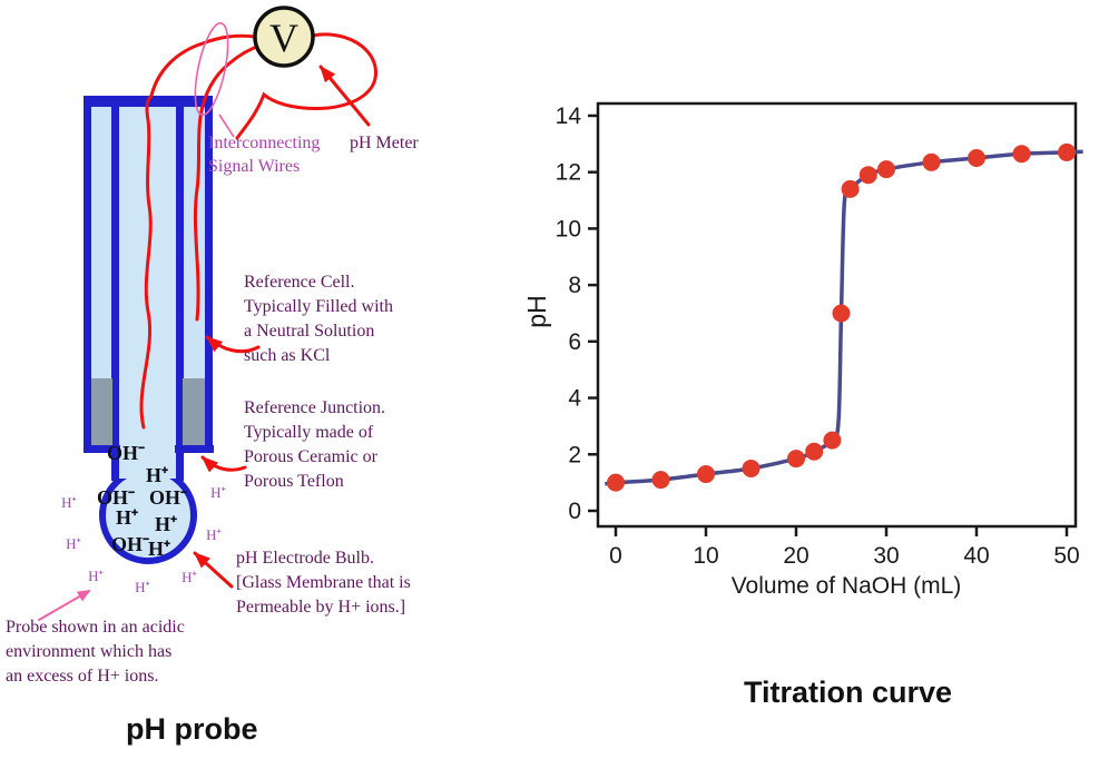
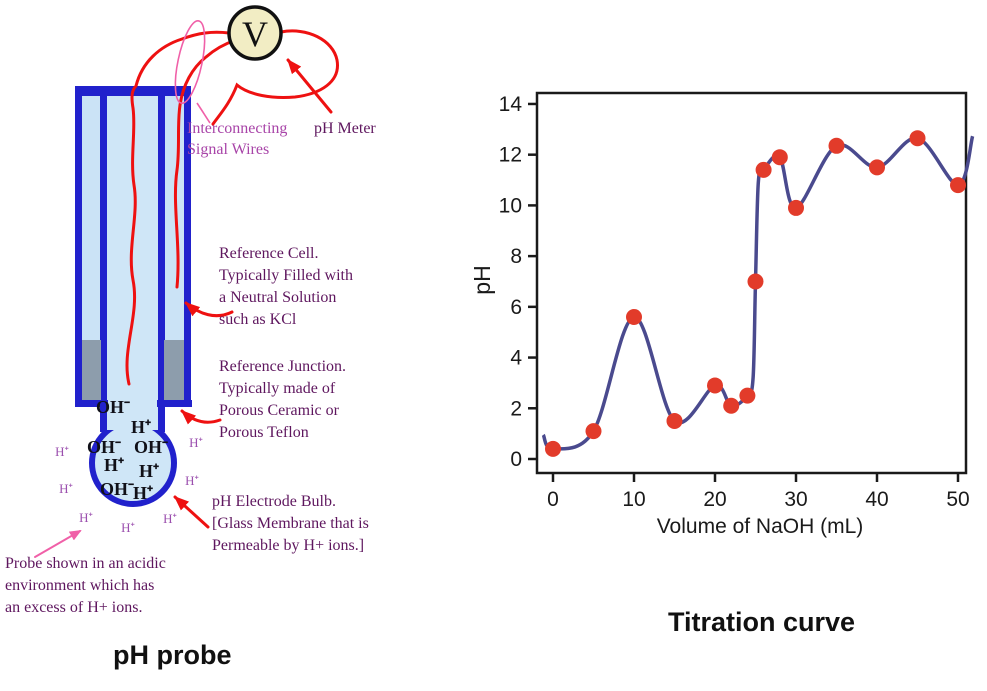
0: 1.0 -> 0.4
10: 1.3 -> 5.6
20: 1.9 -> 2.9
30: 12.1 -> 9.9
40: 12.5 -> 11.5
50: 12.7 -> 10.8
